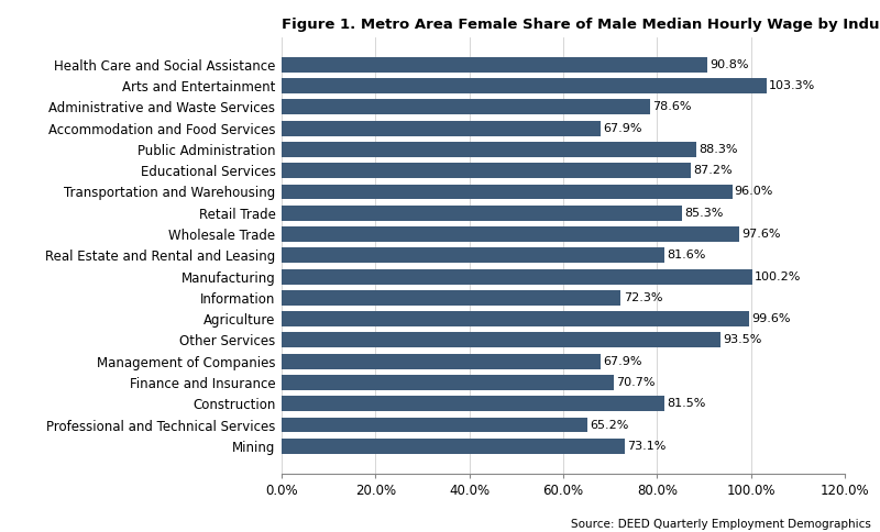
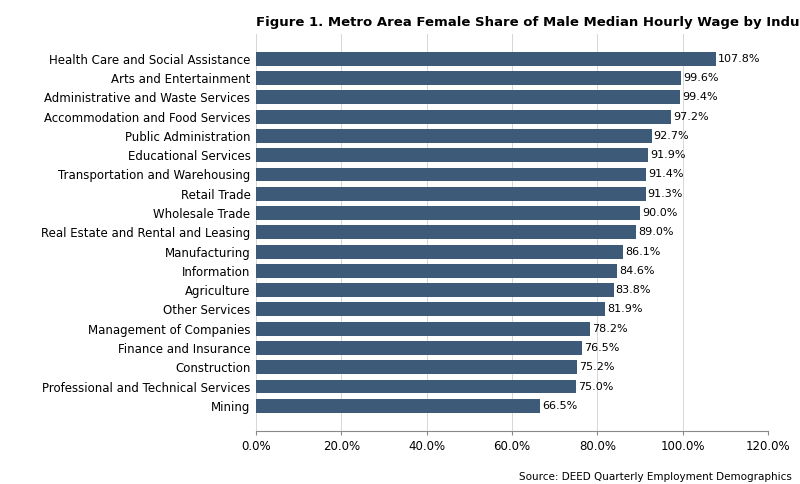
Health Care and Social Assistance: 90.8% -> 107.8%
Arts and Entertainment: 103.3% -> 99.6%
Administrative and Waste Services: 78.6% -> 99.4%
Accommodation and Food Services: 67.9% -> 97.2%
Public Administration: 88.3% -> 92.7%
Educational Services: 87.2% -> 91.9%
Transportation and Warehousing: 96.0% -> 91.4%
Retail Trade: 85.3% -> 91.3%
Wholesale Trade: 97.6% -> 90.0%
Real Estate and Rental and Leasing: 81.6% -> 89.0%
Manufacturing: 100.2% -> 86.1%
Information: 72.3% -> 84.6%
Agriculture: 99.6% -> 83.8%
Other Services: 93.5% -> 81.9%
Management of Companies: 67.9% -> 78.2%
Finance and Insurance: 70.7% -> 76.5%
Construction: 81.5% -> 75.2%
Professional and Technical Services: 65.2% -> 75.0%
Mining: 73.1% -> 66.5%
